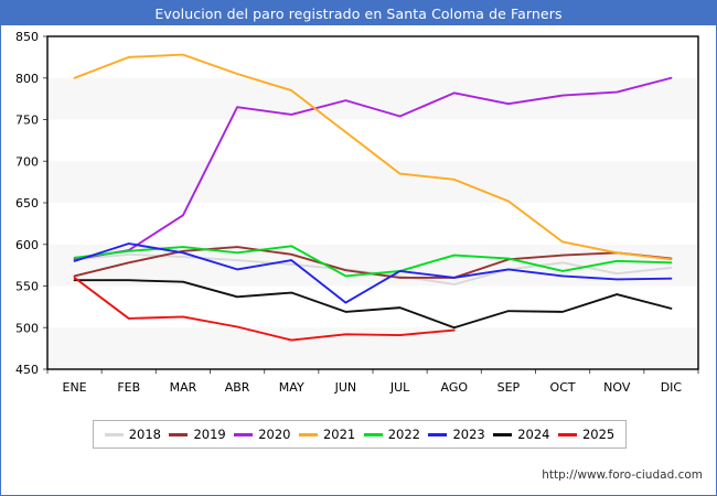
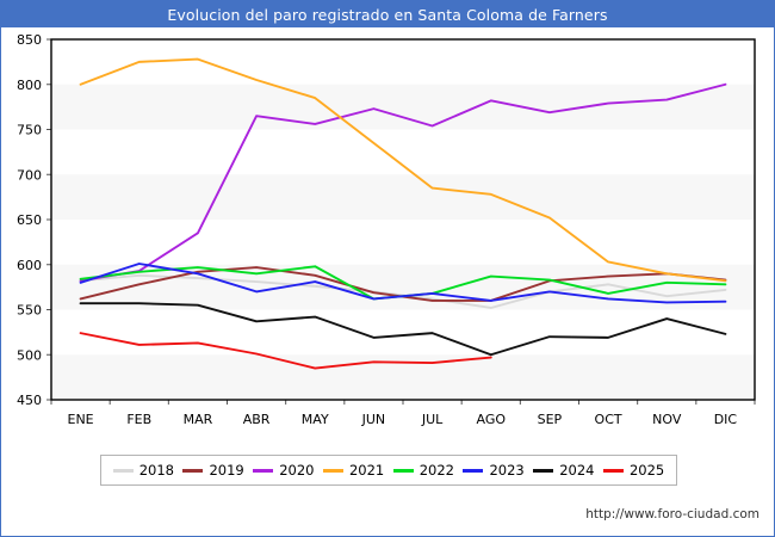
2025/ENE: 560 -> 520
2023/JUN: 530 -> 560
